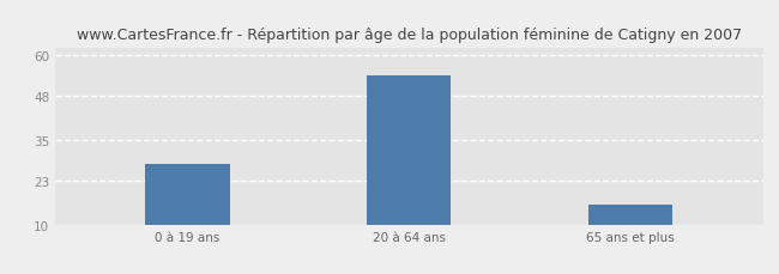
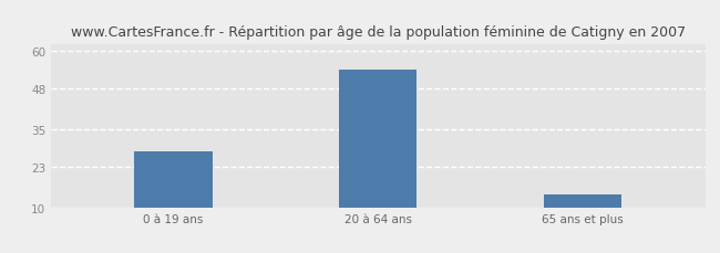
65 ans et plus: 16 -> 14
